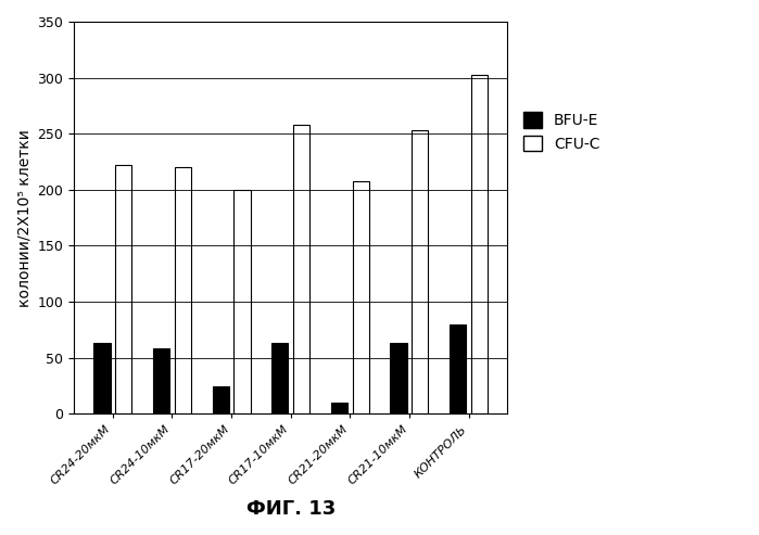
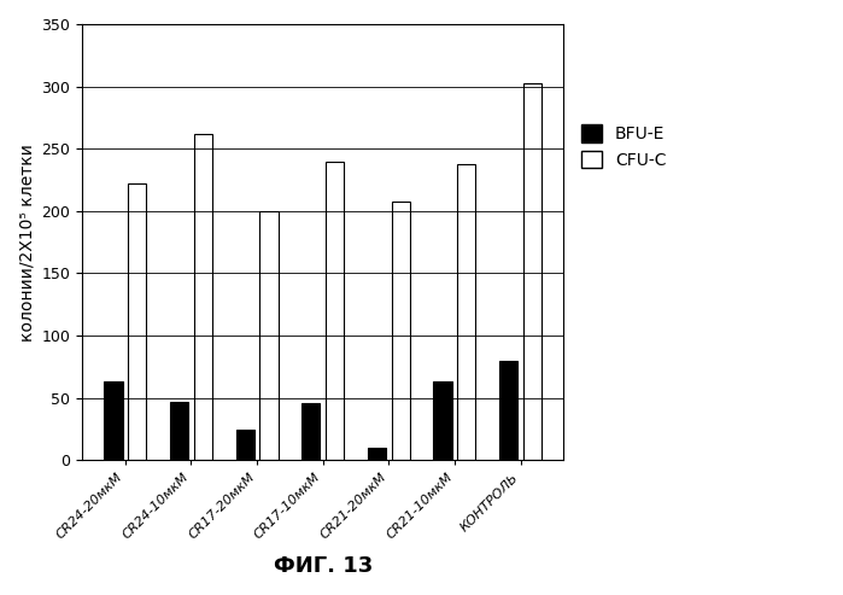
BFU-E/CR24-10мкМ: 58 -> 47
CFU-C/CR24-10мкМ: 220 -> 262
BFU-E/CR17-10мкМ: 63 -> 46
CFU-C/CR17-10мкМ: 258 -> 240
CFU-C/CR21-10мкМ: 253 -> 238
